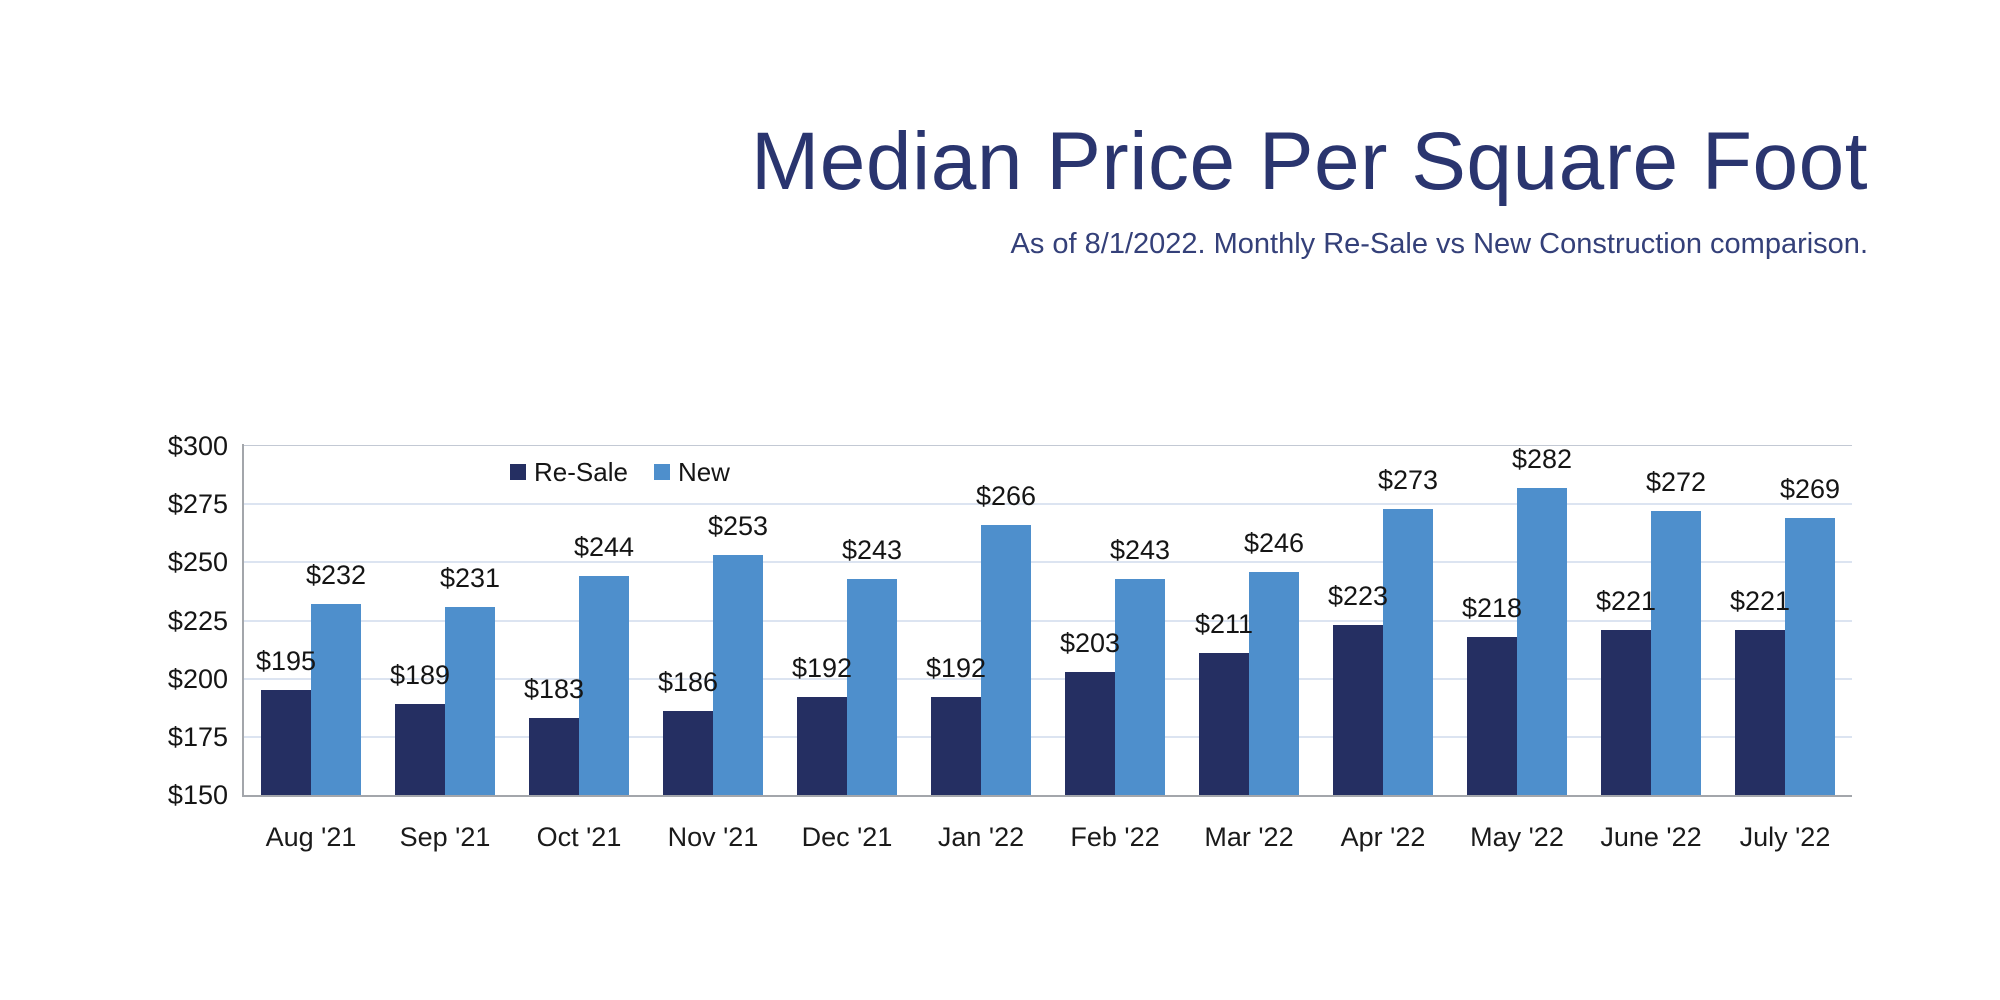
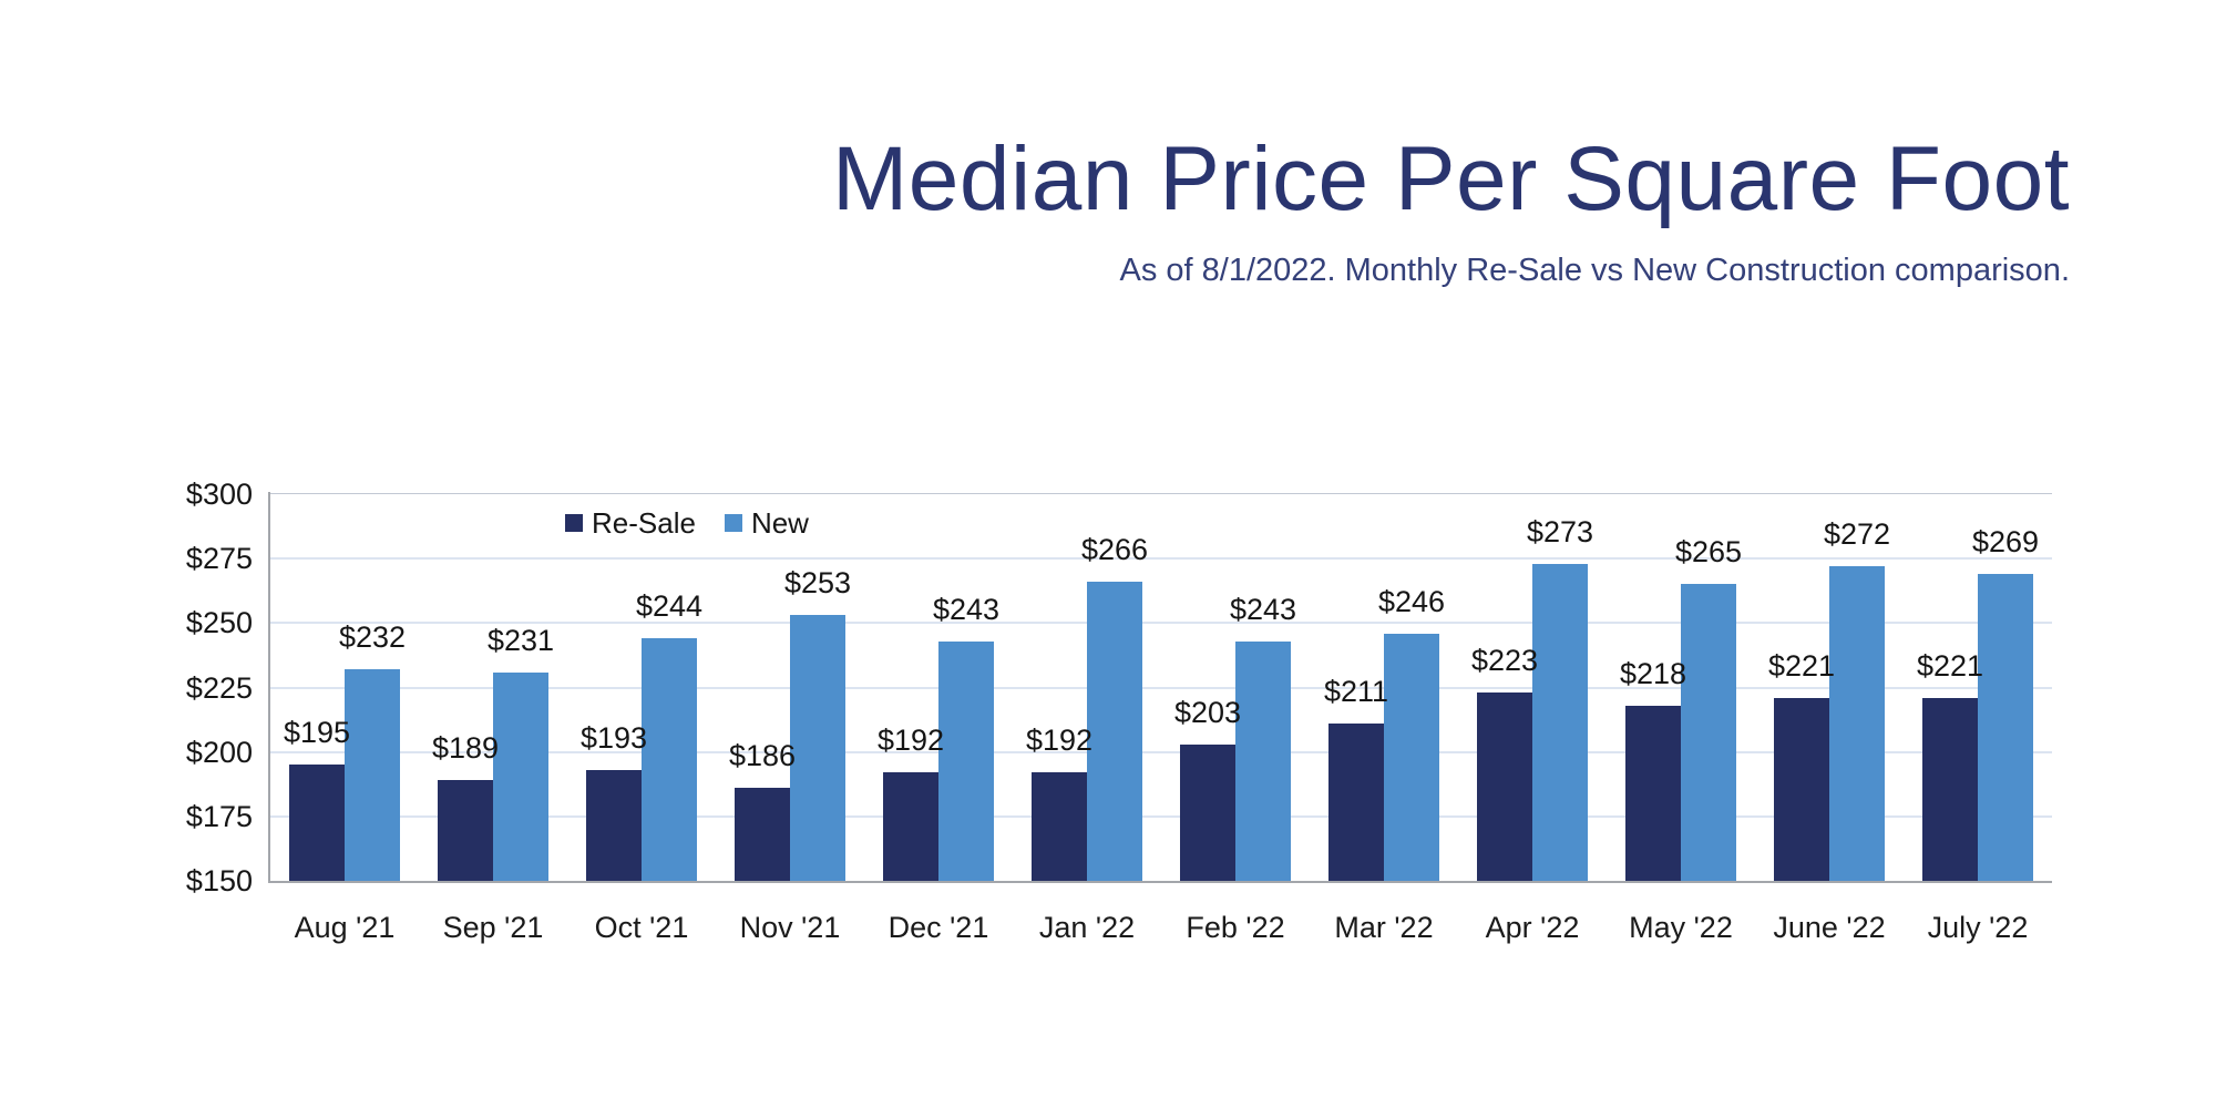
Re-Sale/Oct '21: $183 -> $193
New/May '22: $282 -> $265
